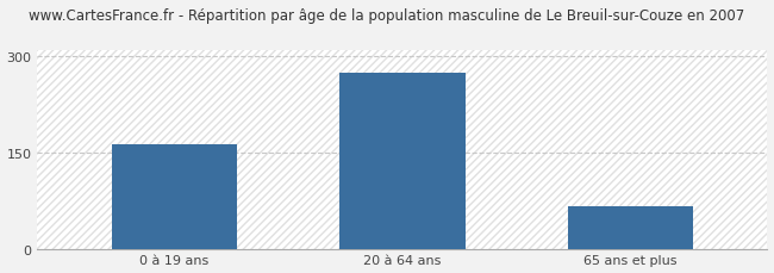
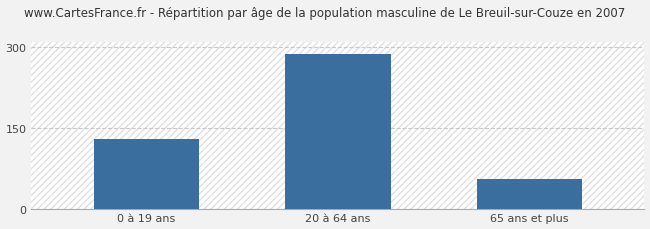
0 à 19 ans: 162 -> 130
20 à 64 ans: 274 -> 287
65 ans et plus: 66 -> 55
